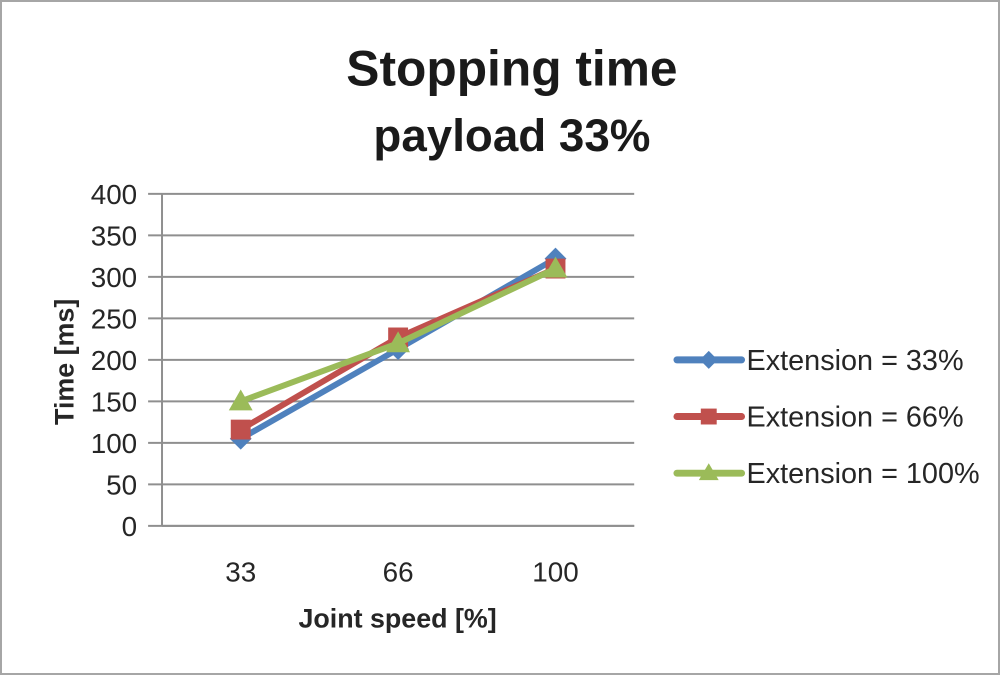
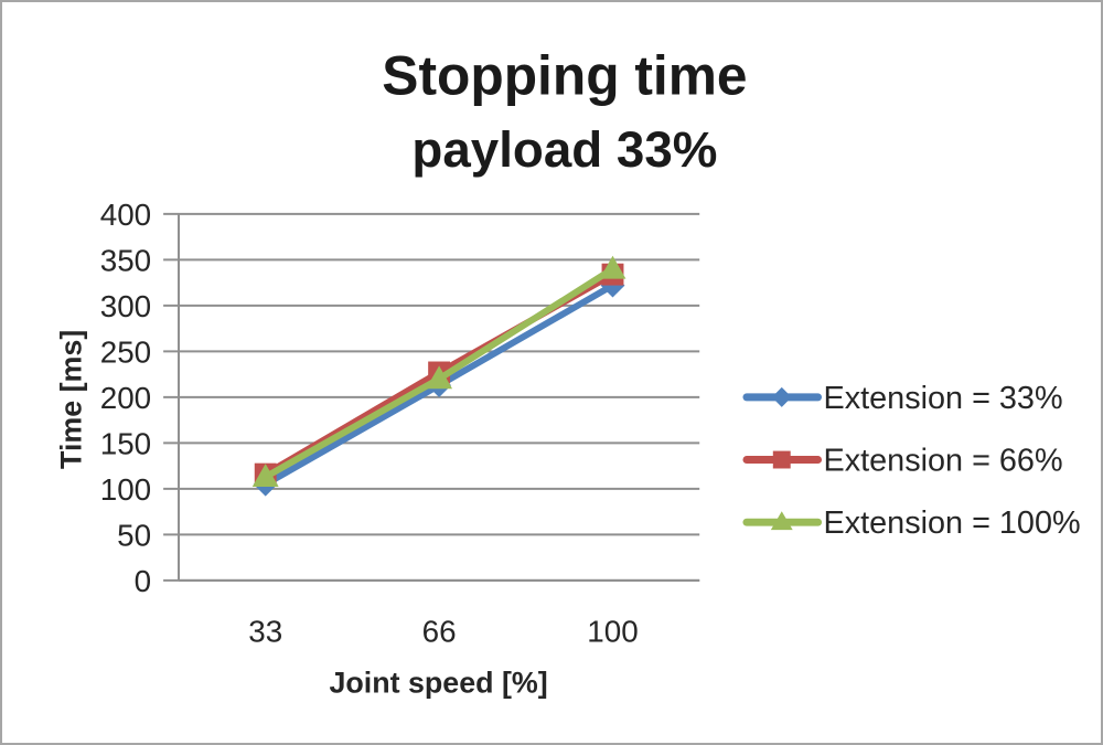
Extension = 100%/33: 150 -> 110
Extension = 66%/100: 310 -> 330
Extension = 100%/100: 310 -> 340
